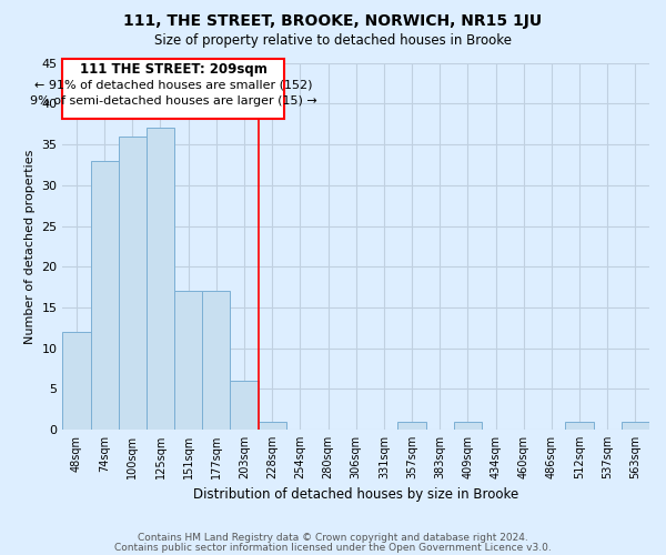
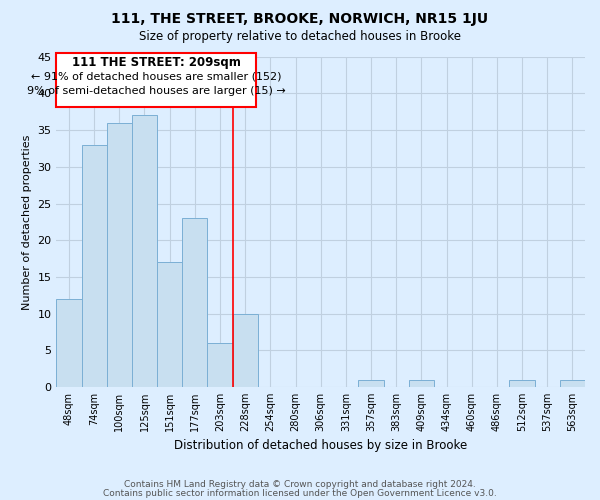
177sqm: 17 -> 23
228sqm: 1 -> 10
